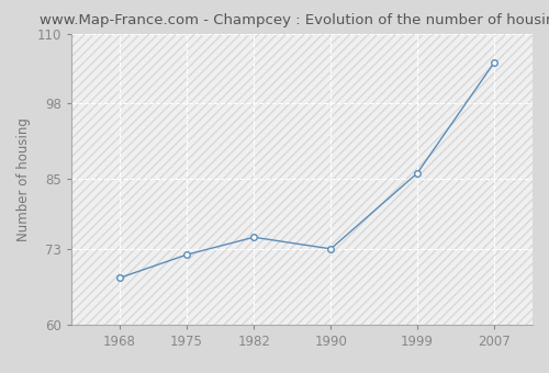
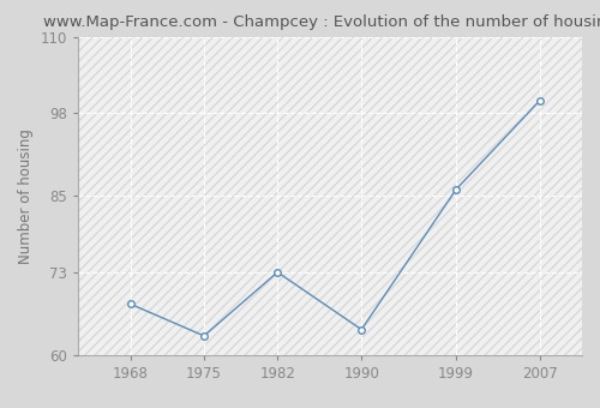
1975: 72 -> 63
1982: 75 -> 73
1990: 73 -> 64
2007: 105 -> 100
